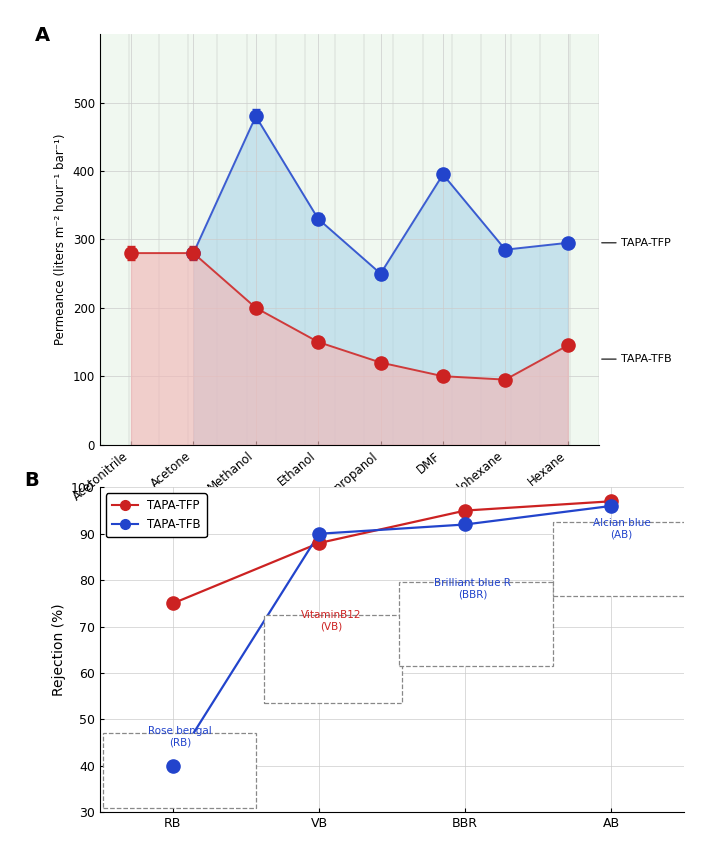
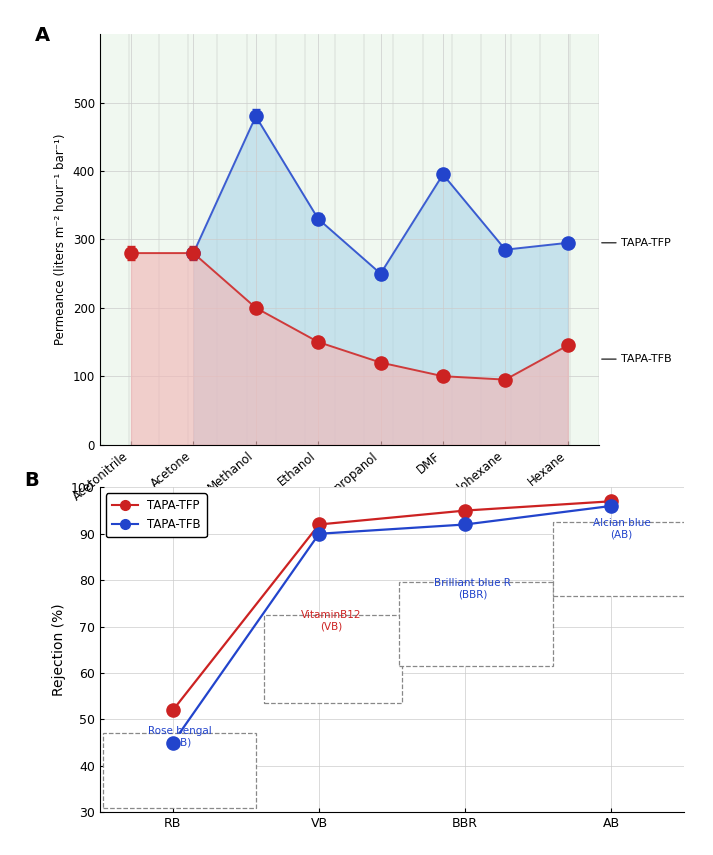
TAPA-TFP/RB: 75 -> 52
TAPA-TFB/RB: 40 -> 45
TAPA-TFP/VB: 88 -> 92
